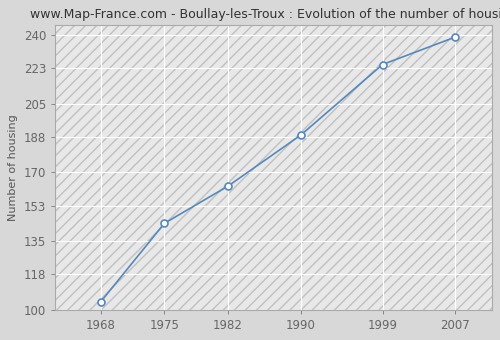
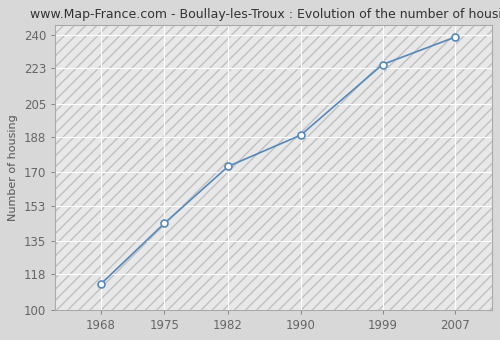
1968: 104 -> 113
1982: 163 -> 173
